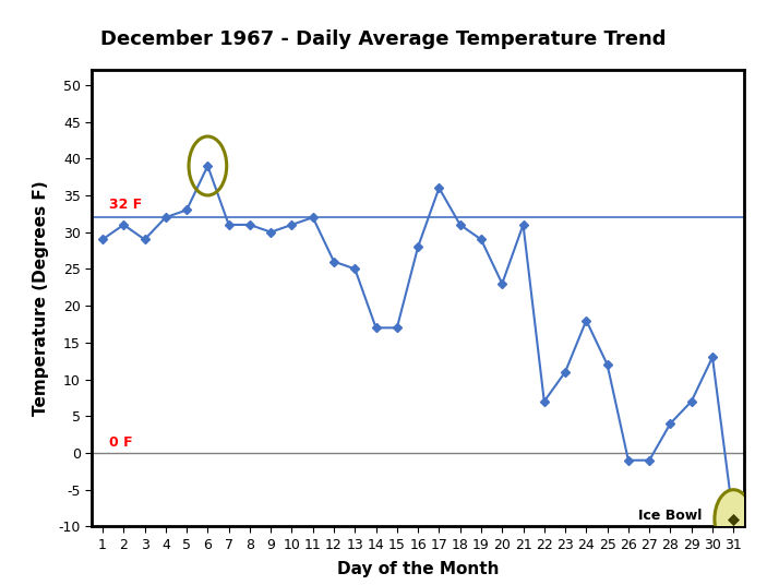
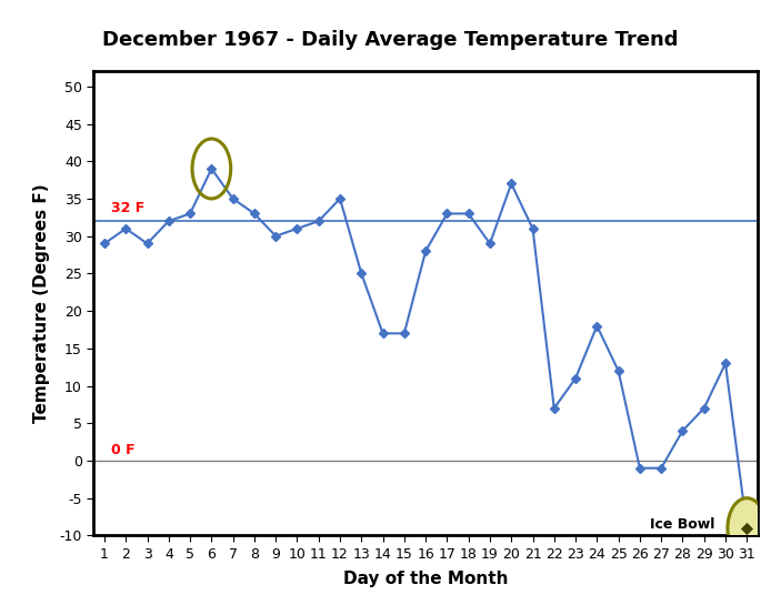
7: 31 -> 35
8: 31 -> 33
12: 26 -> 35
17: 36 -> 33
18: 31 -> 33
20: 23 -> 37
